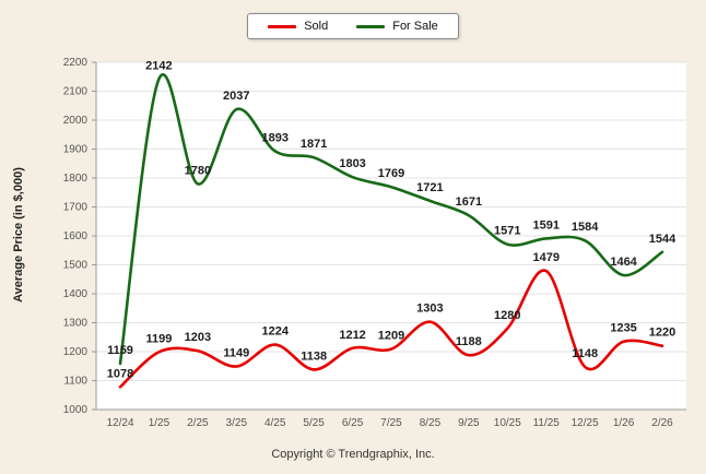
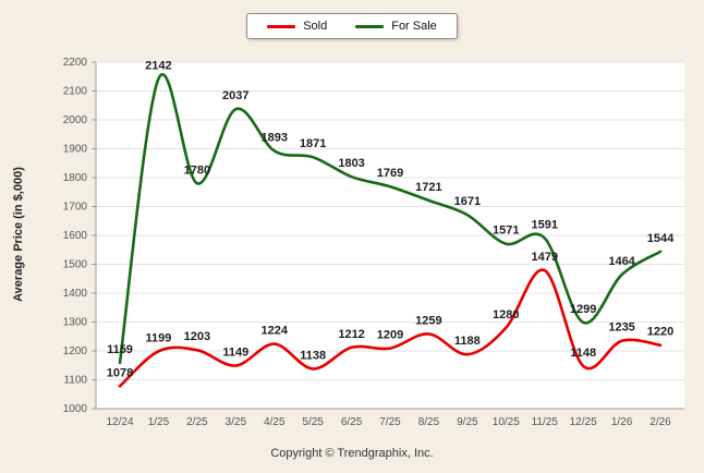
Sold/8/25: 1303 -> 1259
For Sale/12/25: 1584 -> 1299
